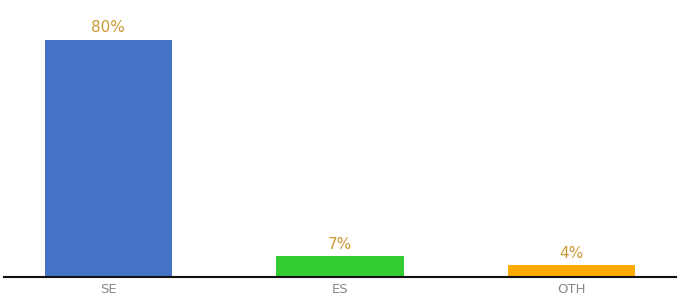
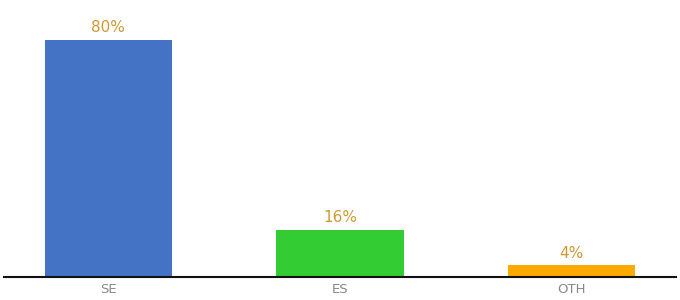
ES: 7% -> 16%
